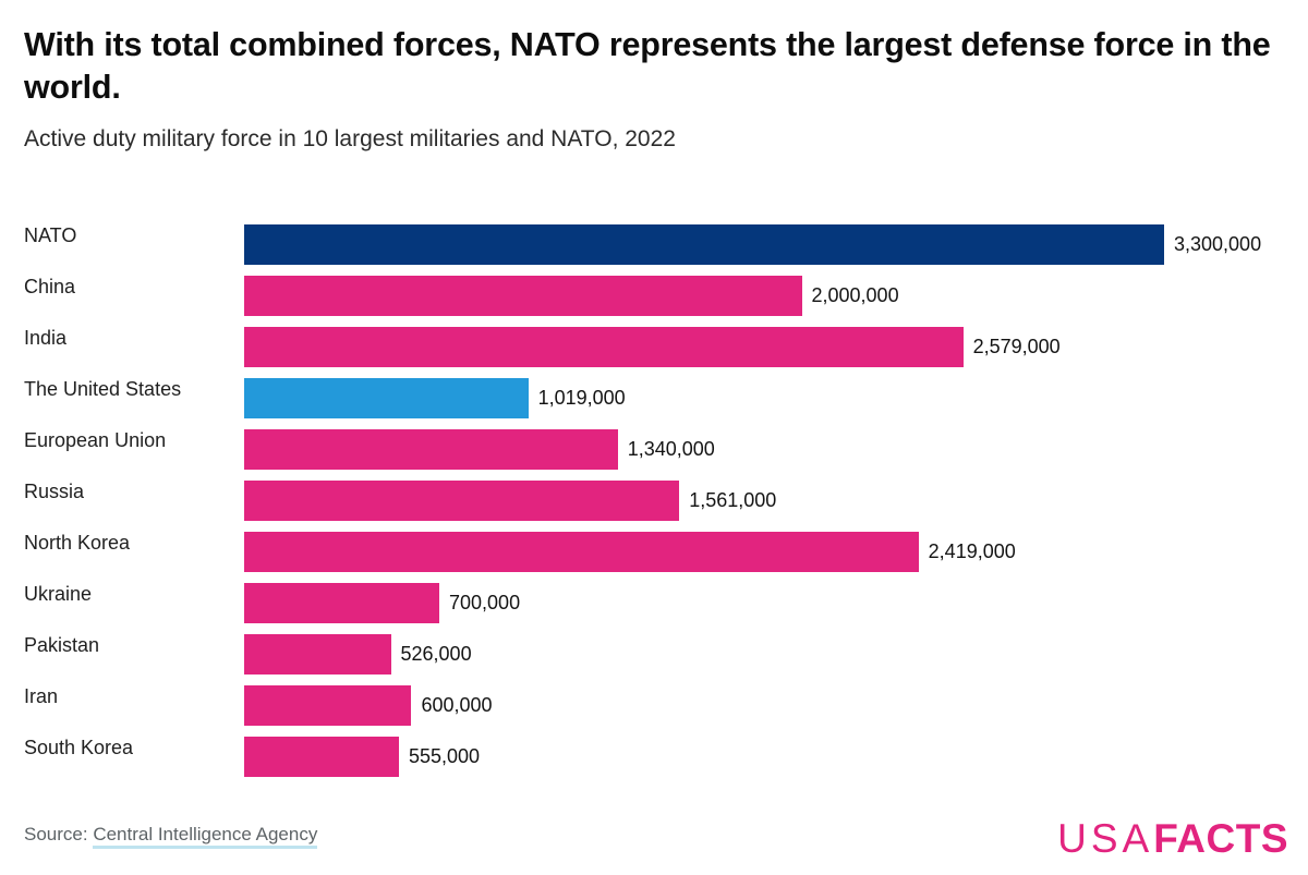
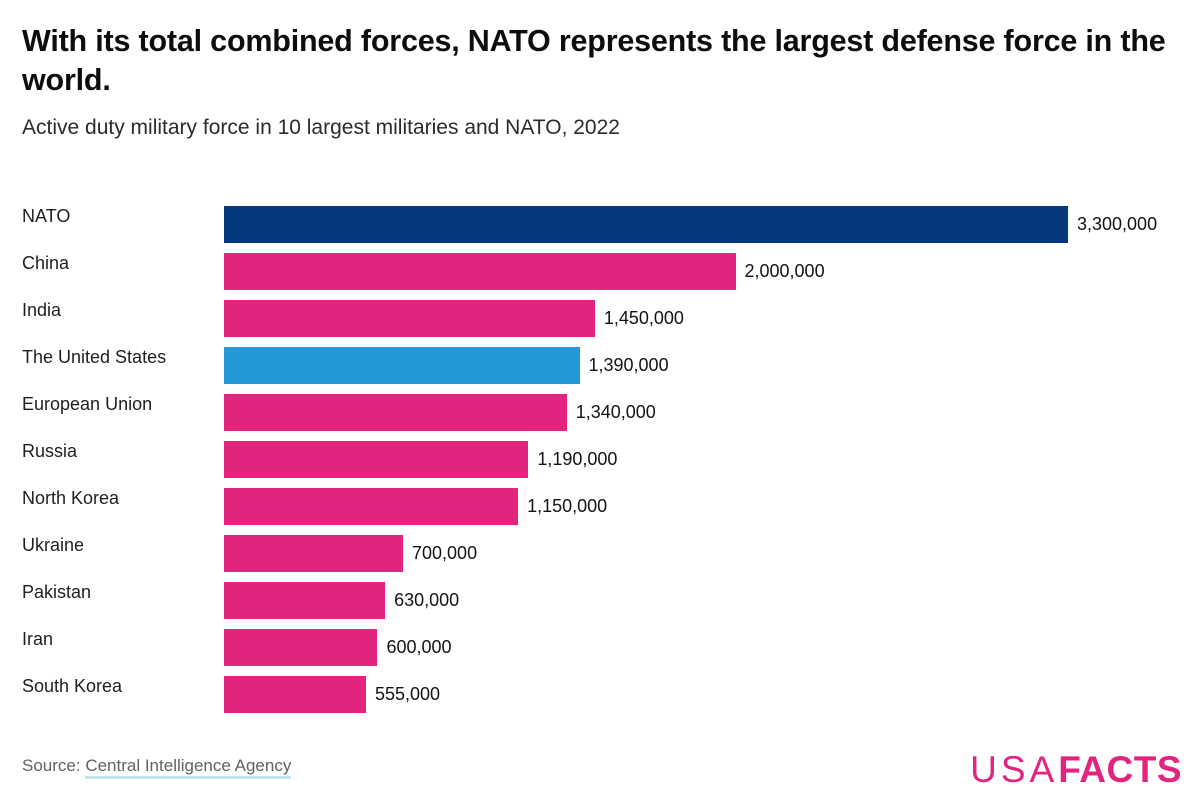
India: 2,579,000 -> 1,450,000
The United States: 1,019,000 -> 1,390,000
Russia: 1,561,000 -> 1,190,000
North Korea: 2,419,000 -> 1,150,000
Pakistan: 526,000 -> 630,000
